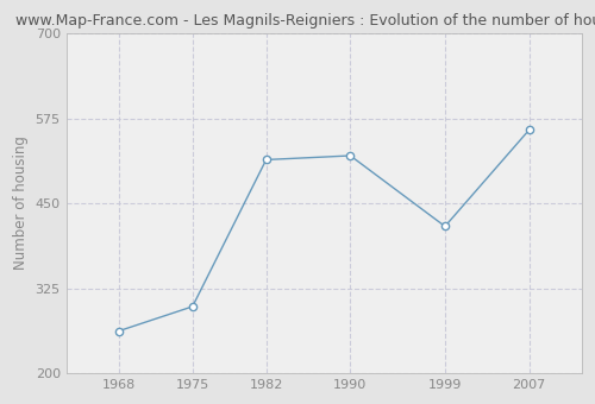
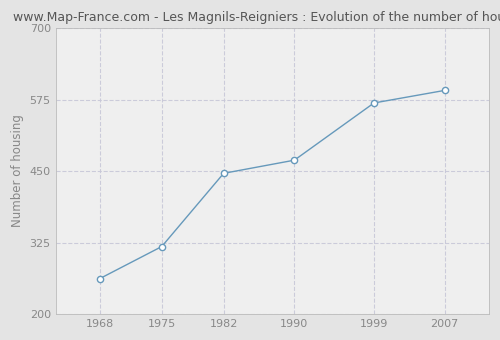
1975: 298 -> 318
1982: 514 -> 446
1990: 520 -> 469
1999: 416 -> 569
2007: 558 -> 591
